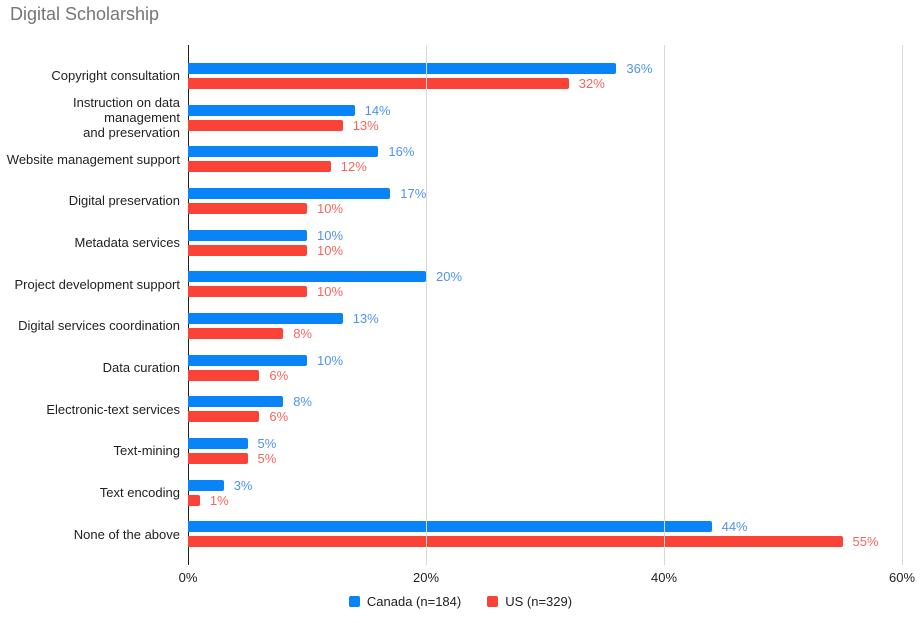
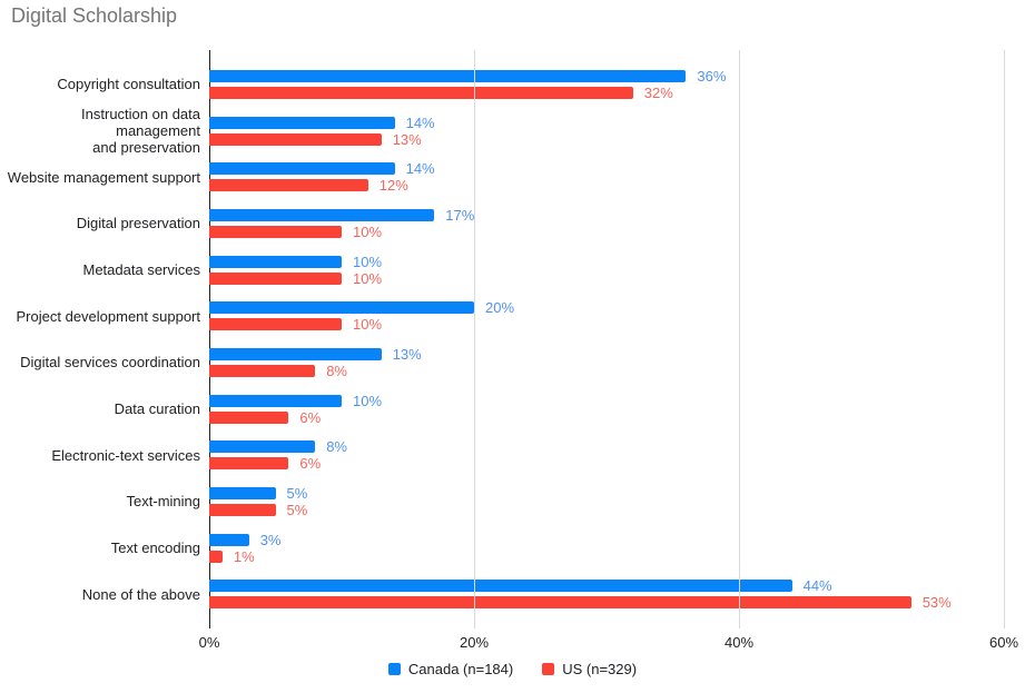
Canada (n=184)/Website management support: 16% -> 14%
US (n=329)/None of the above: 55% -> 53%
